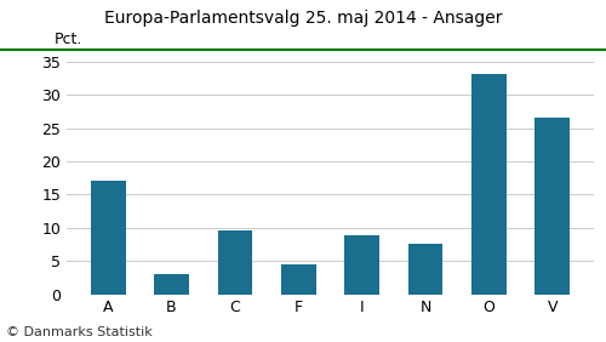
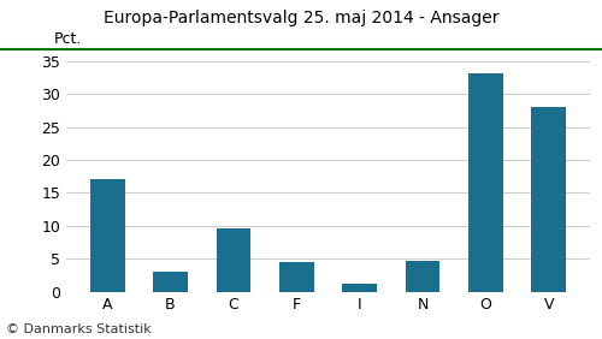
I: 8.8 -> 1.1
N: 7.6 -> 4.6
V: 26.6 -> 28.1
